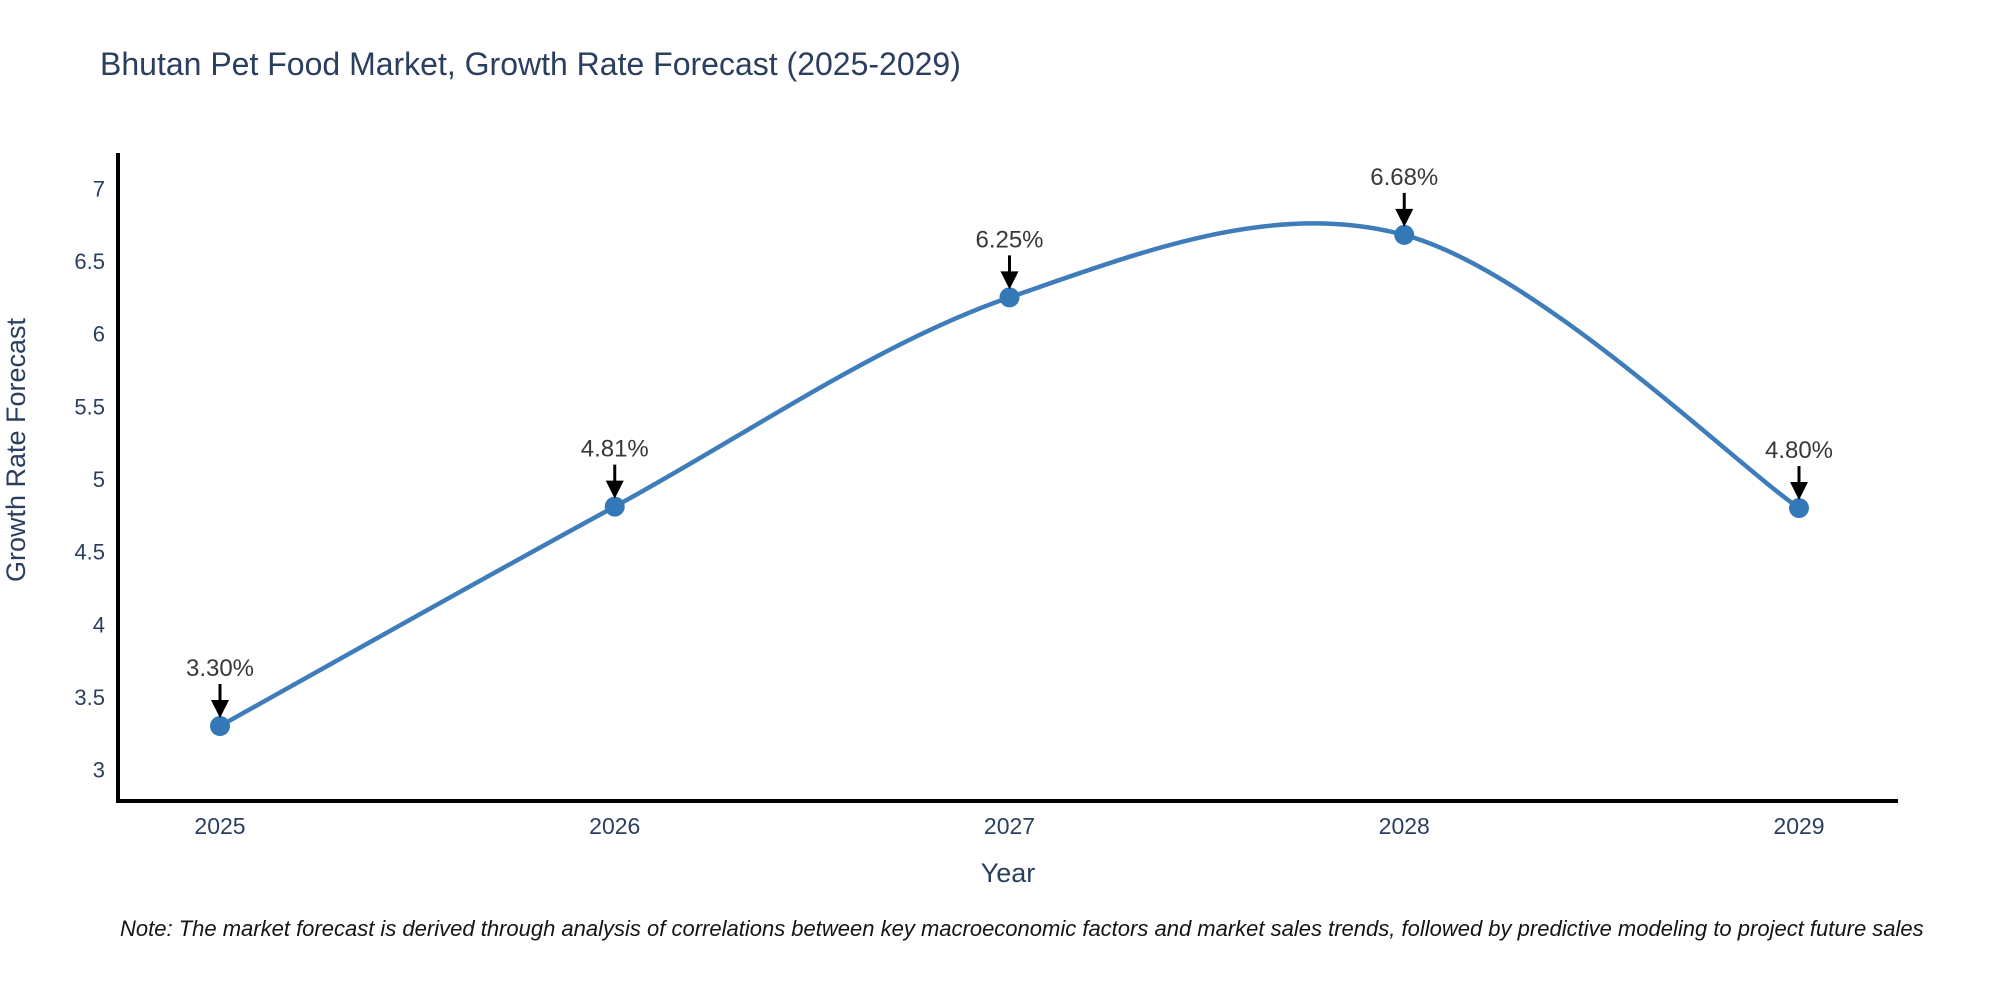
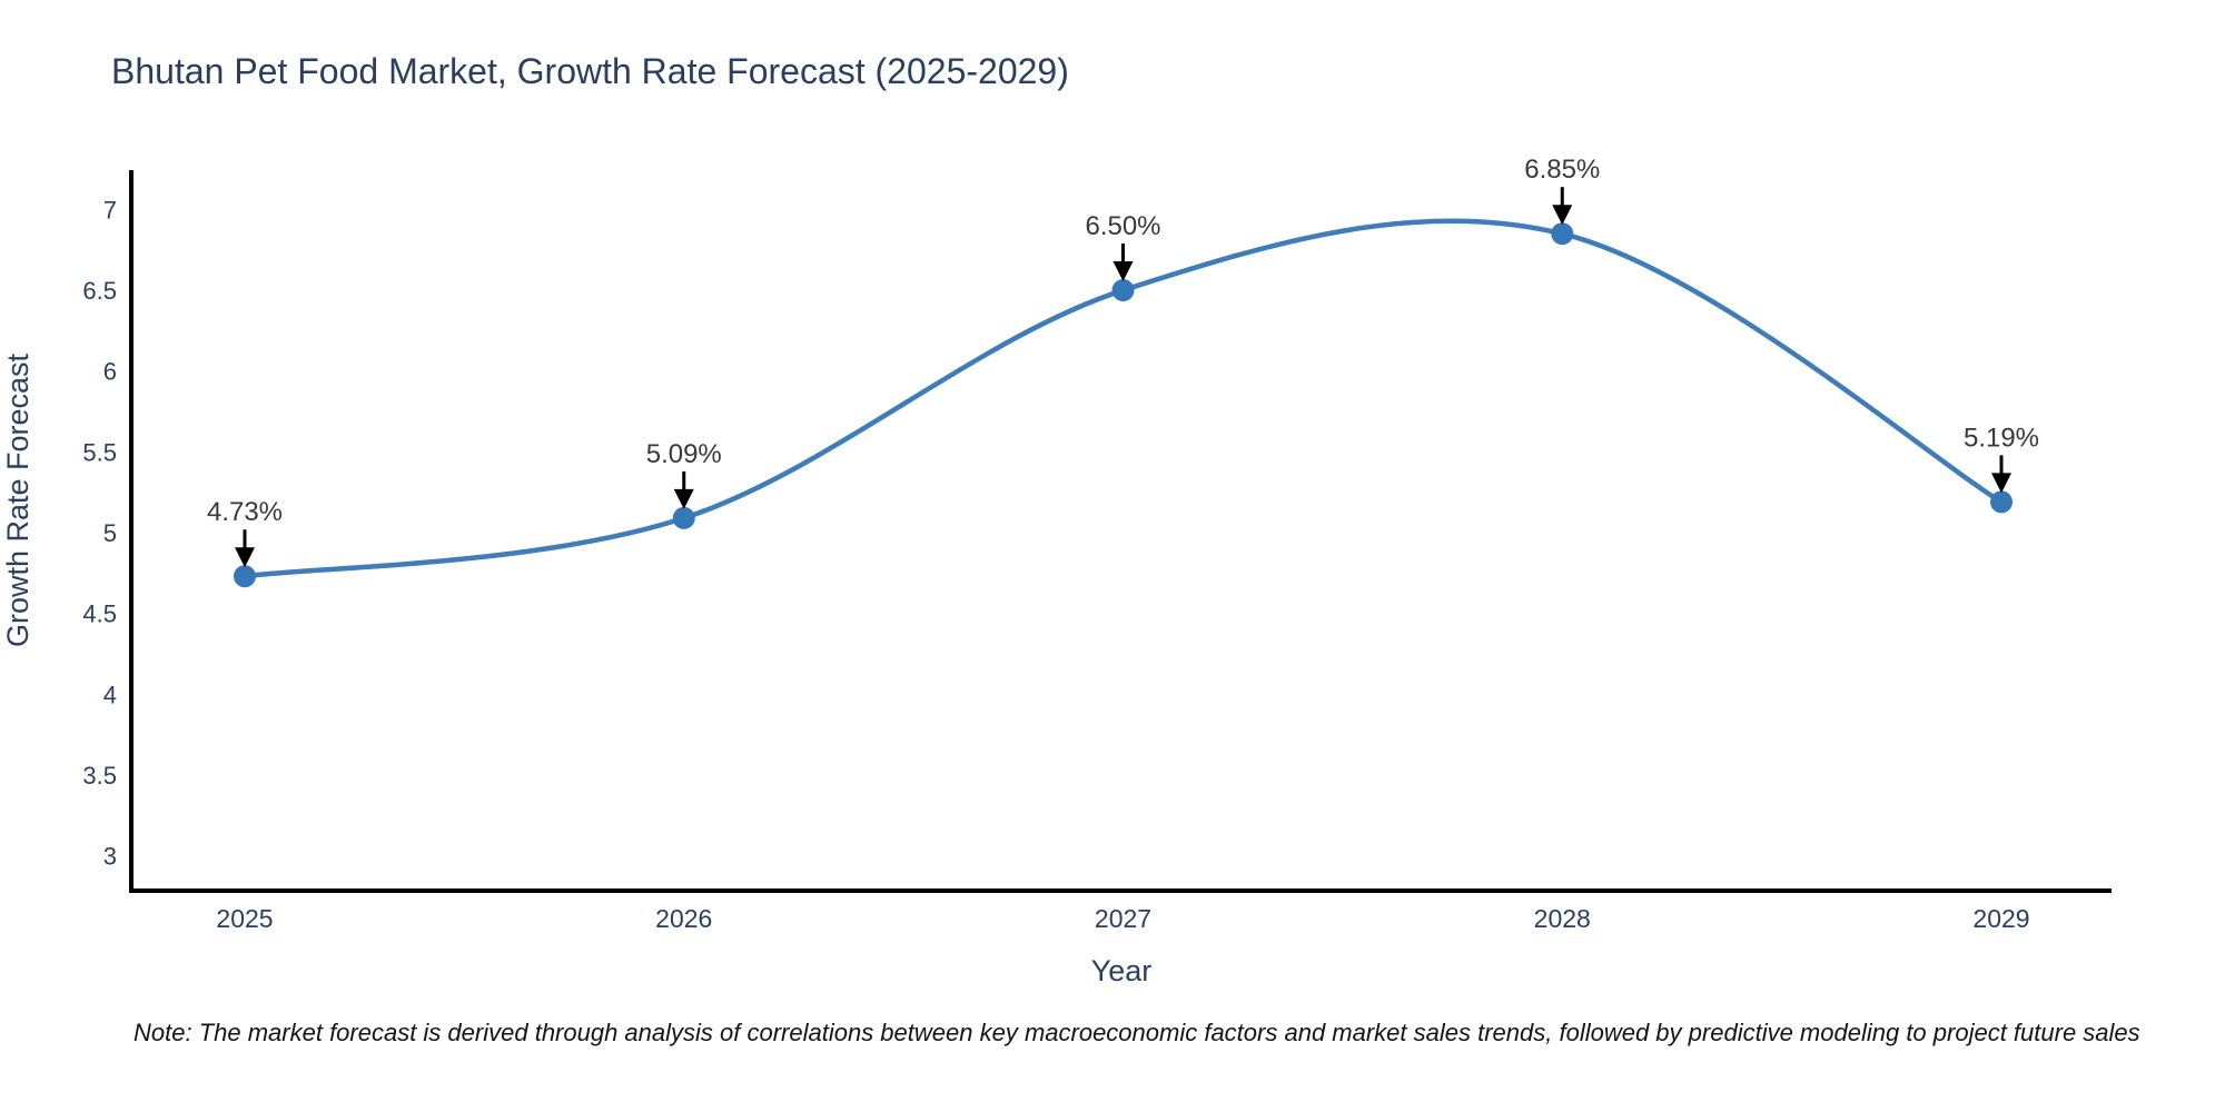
2025: 3.30% -> 4.73%
2026: 4.81% -> 5.09%
2027: 6.25% -> 6.50%
2028: 6.68% -> 6.85%
2029: 4.80% -> 5.19%
